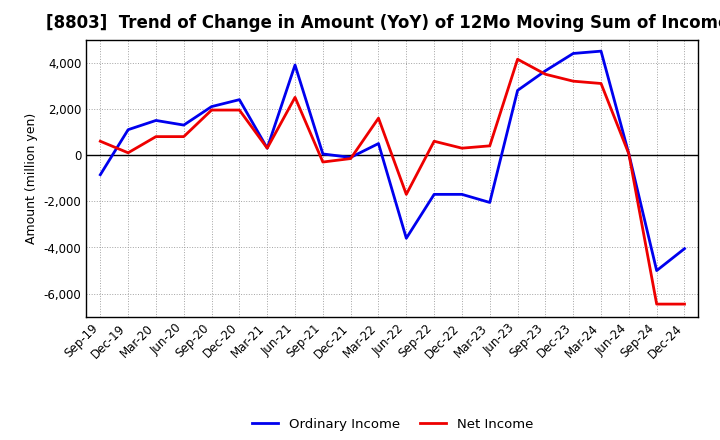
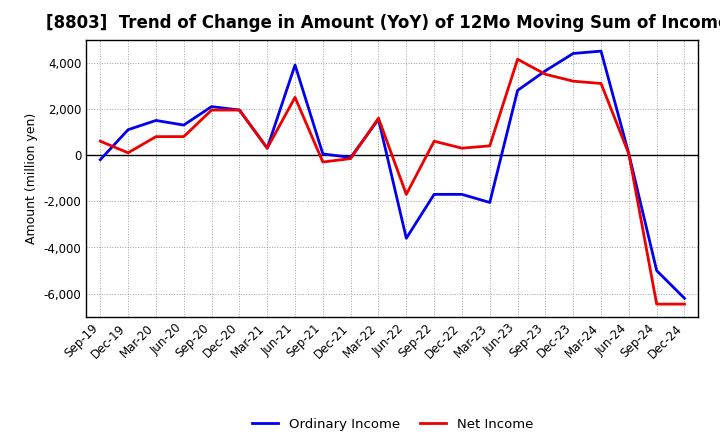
Ordinary Income/Sep-19: -850 -> -200
Ordinary Income/Dec-20: 2,400 -> 1,950
Ordinary Income/Mar-22: 500 -> 1,550
Ordinary Income/Dec-24: -4,050 -> -6,200
